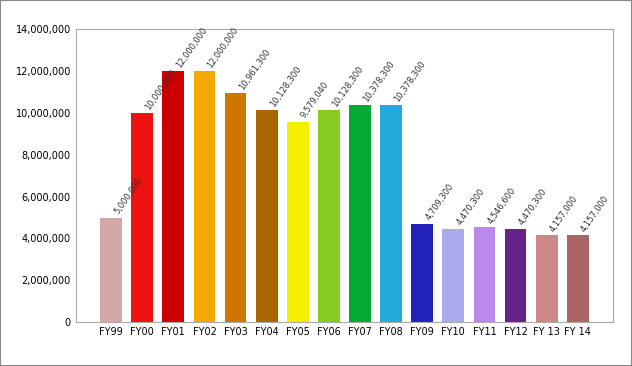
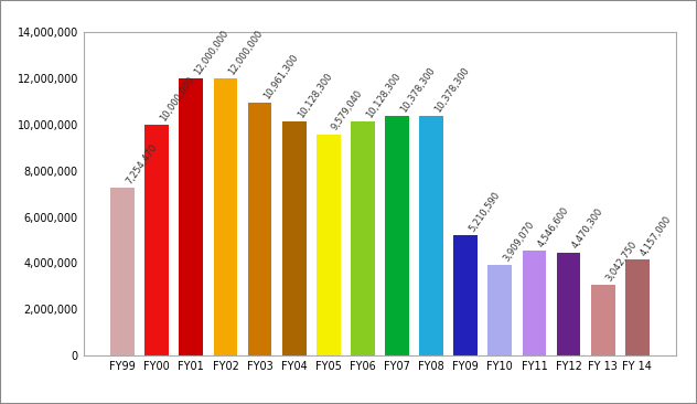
FY99: 5,000,000 -> 7,254,470
FY09: 4,709,300 -> 5,210,590
FY10: 4,470,300 -> 3,909,070
FY 13: 4,157,000 -> 3,042,750
